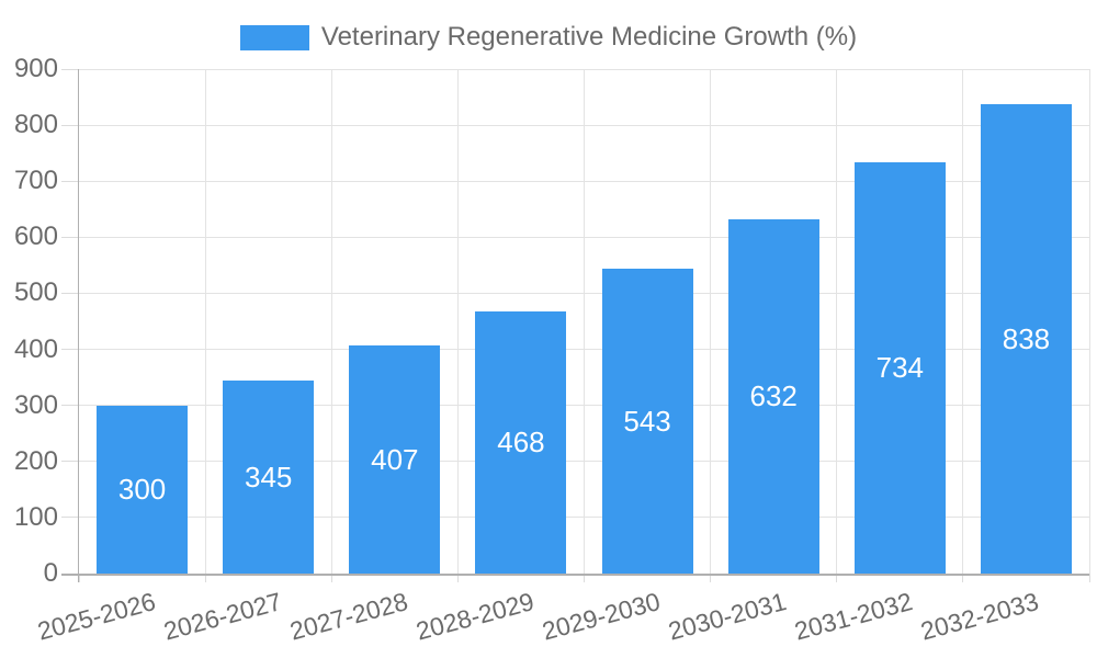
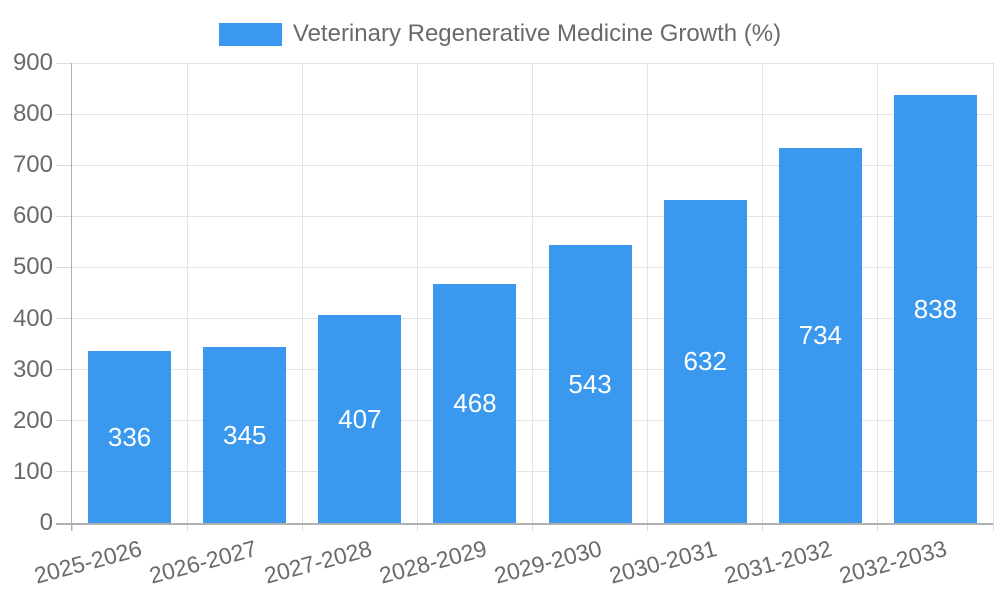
2025-2026: 300 -> 336
